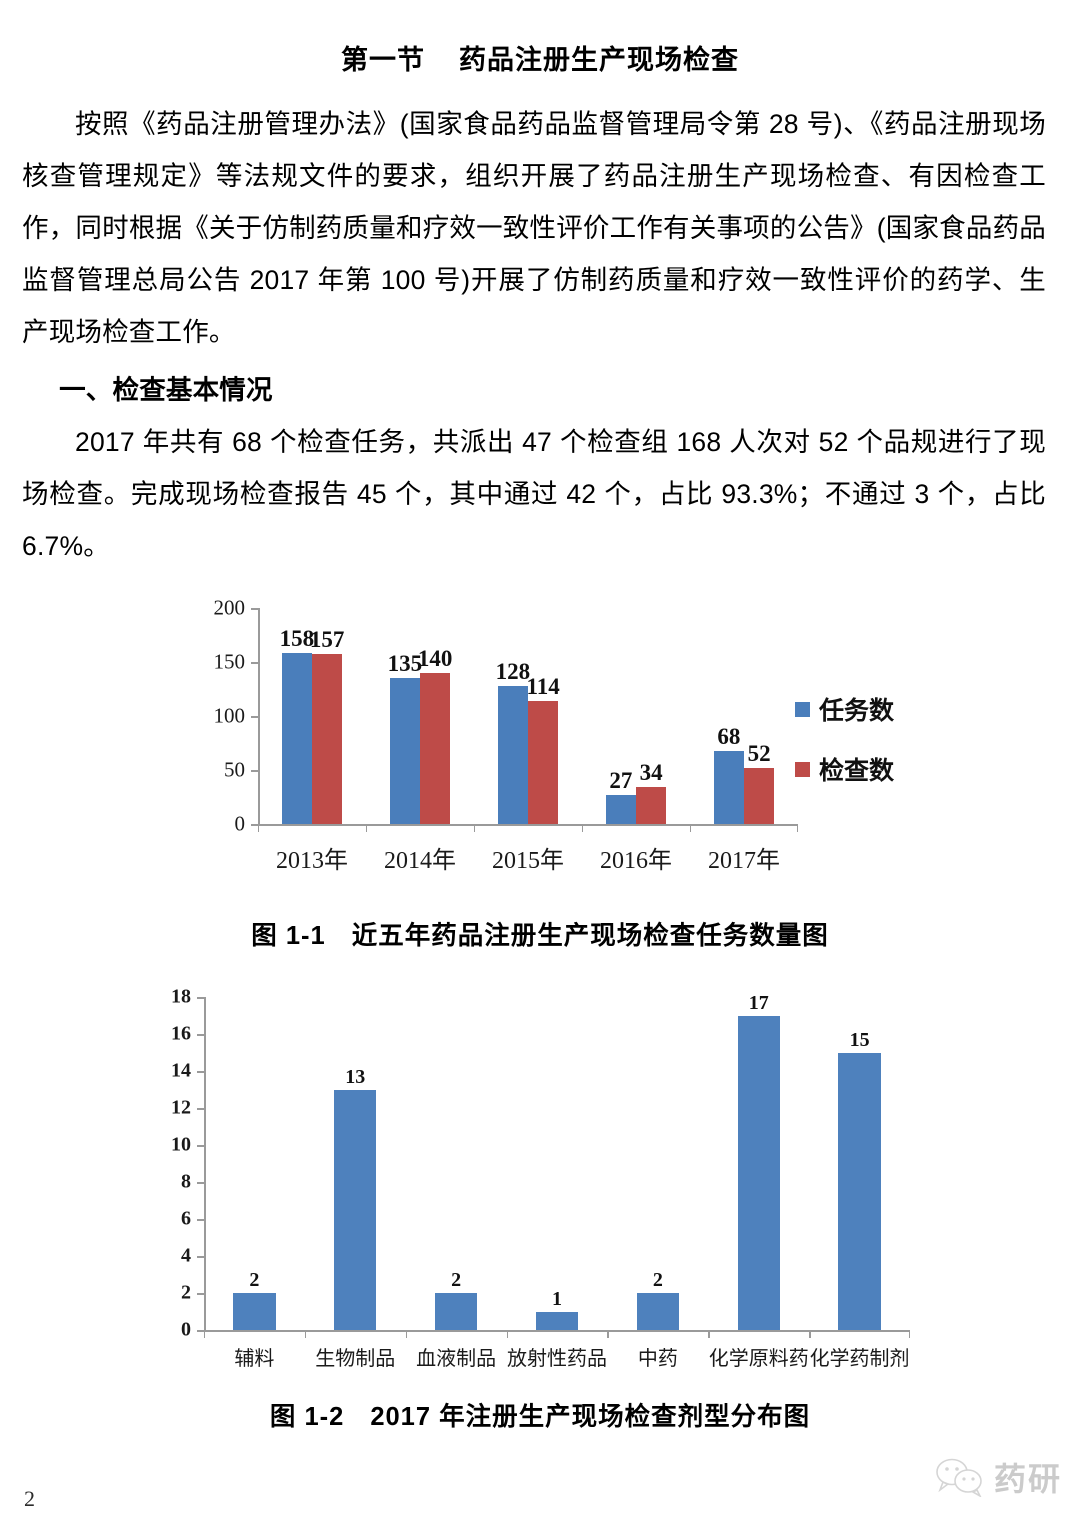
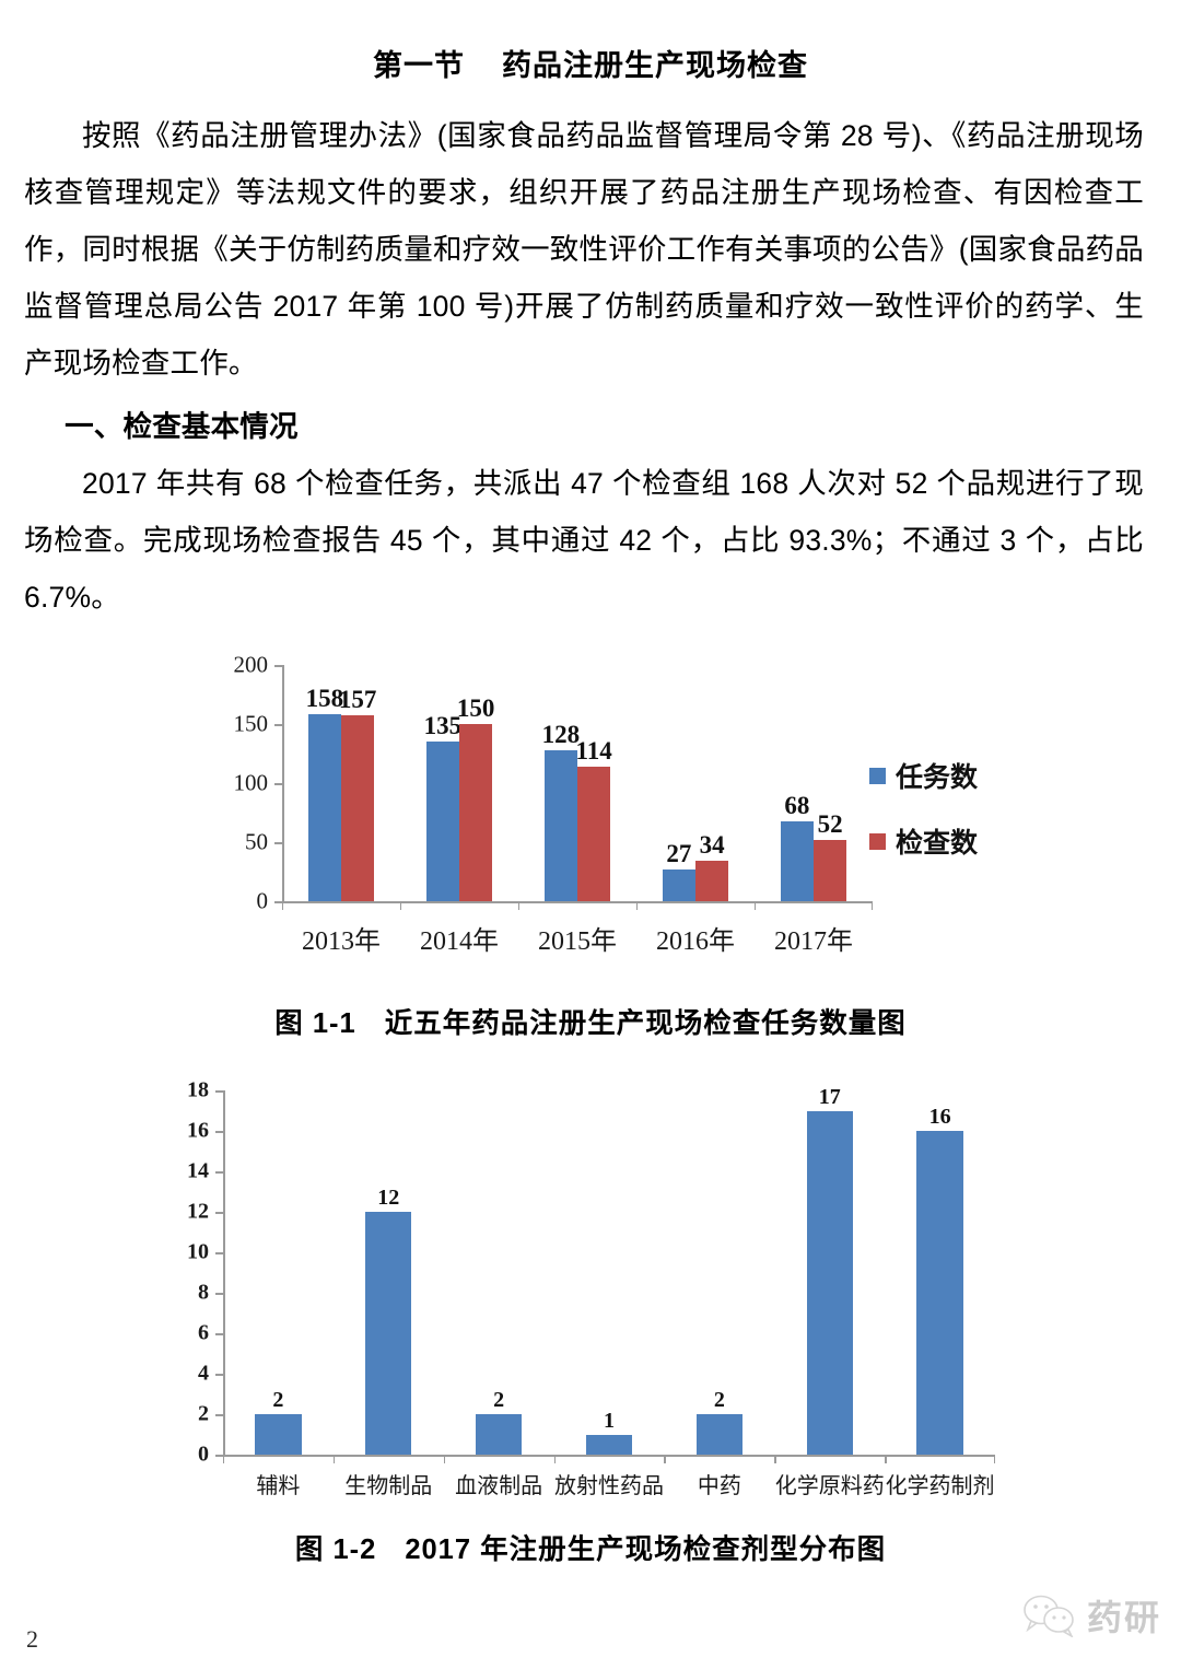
近五年药品注册生产现场检查任务数量图/检查数/2014年: 140 -> 150
2017 年注册生产现场检查剂型分布图/生物制品: 13 -> 12
2017 年注册生产现场检查剂型分布图/化学药制剂: 15 -> 16
